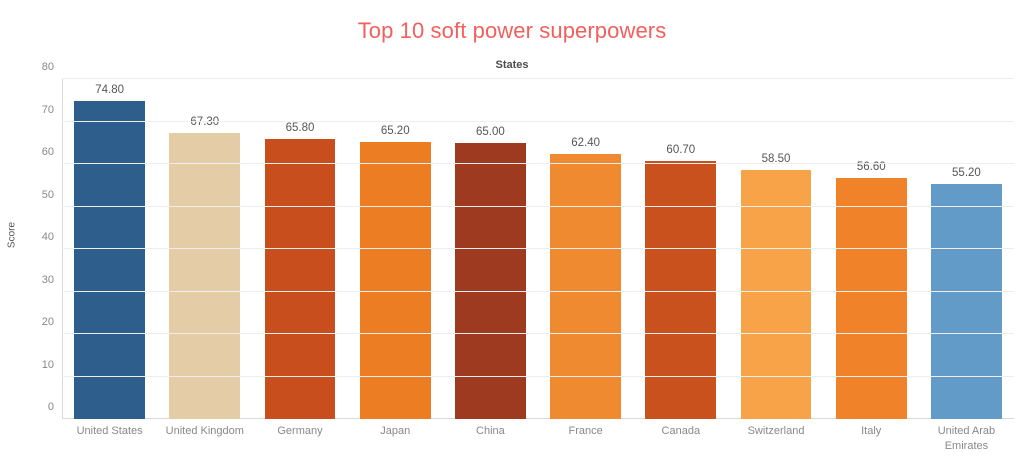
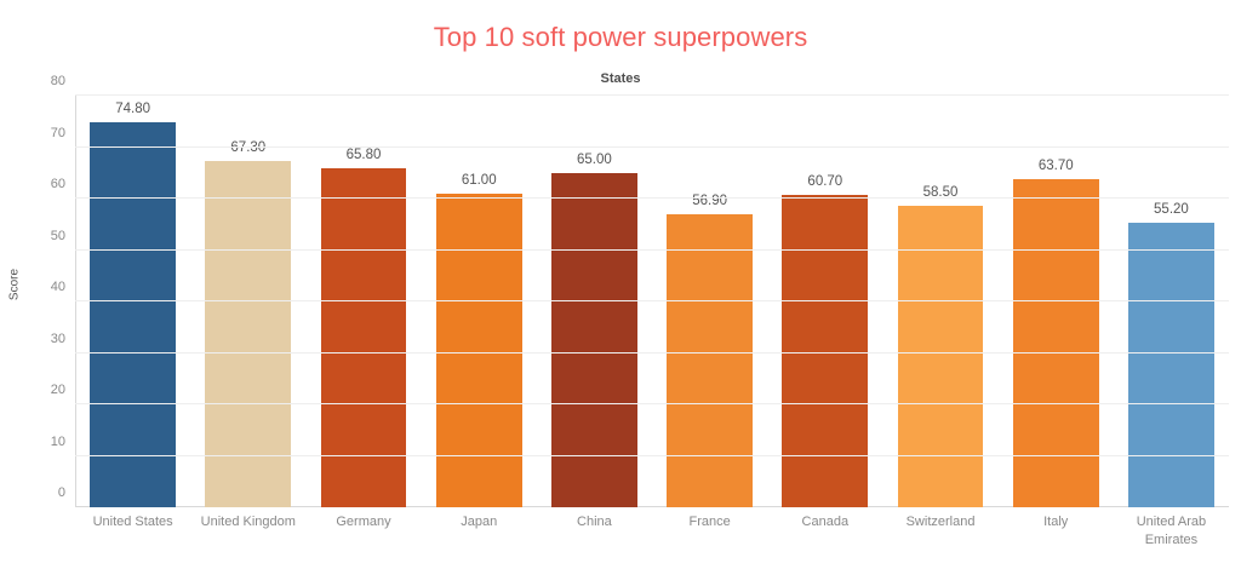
Japan: 65.20 -> 61.00
France: 62.40 -> 56.90
Italy: 56.60 -> 63.70
